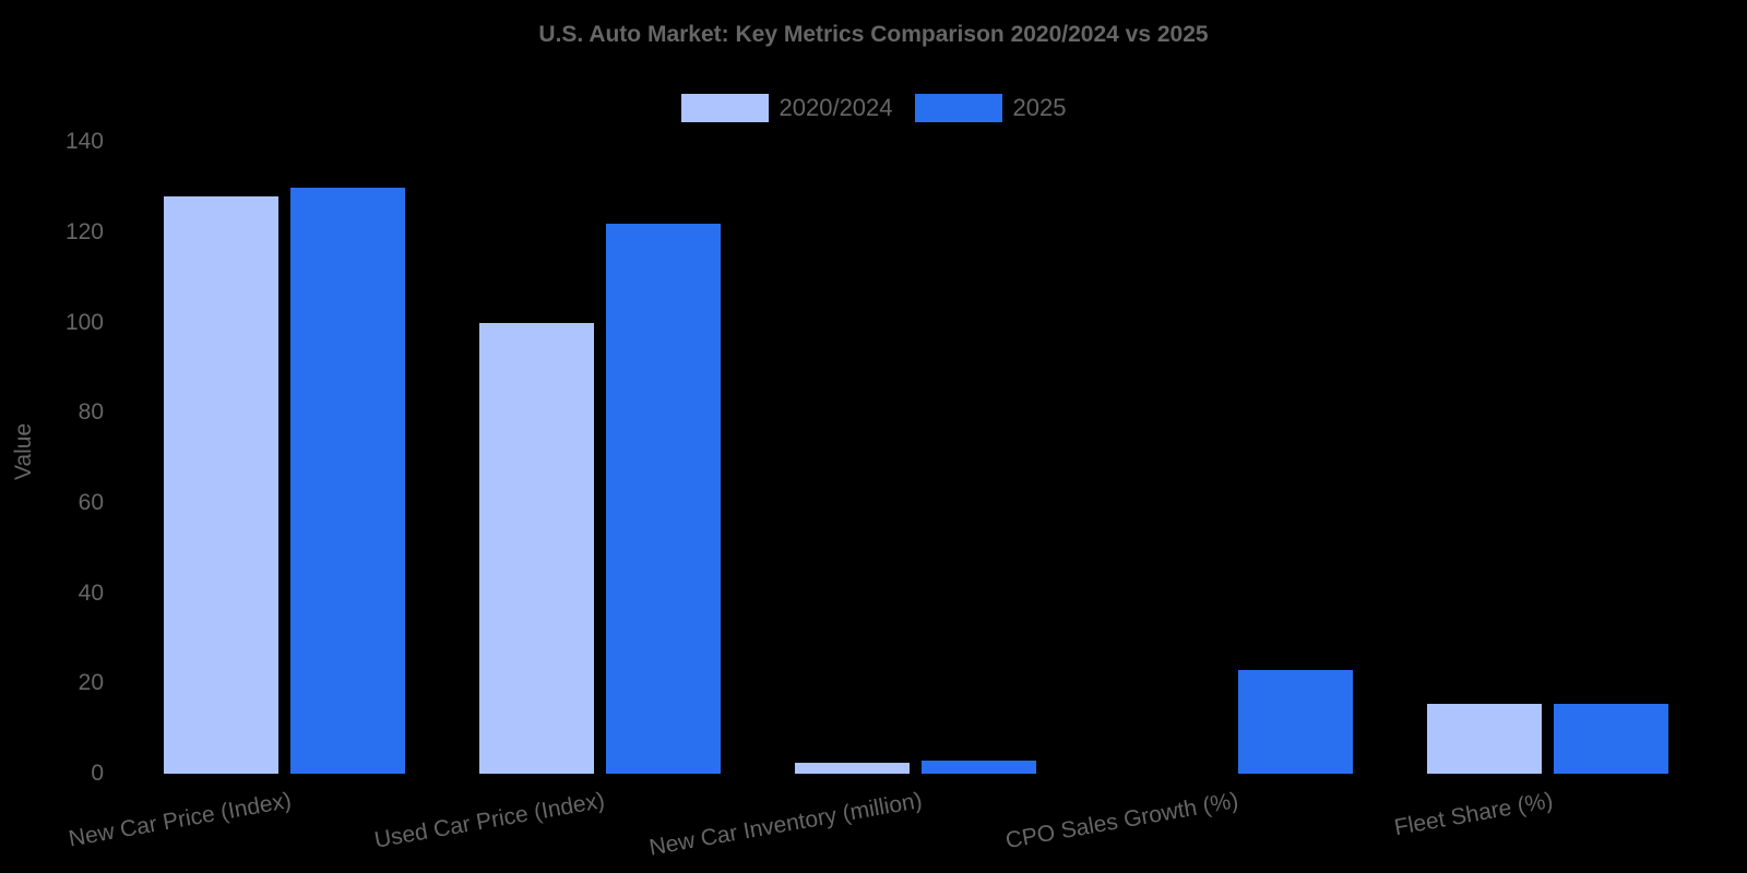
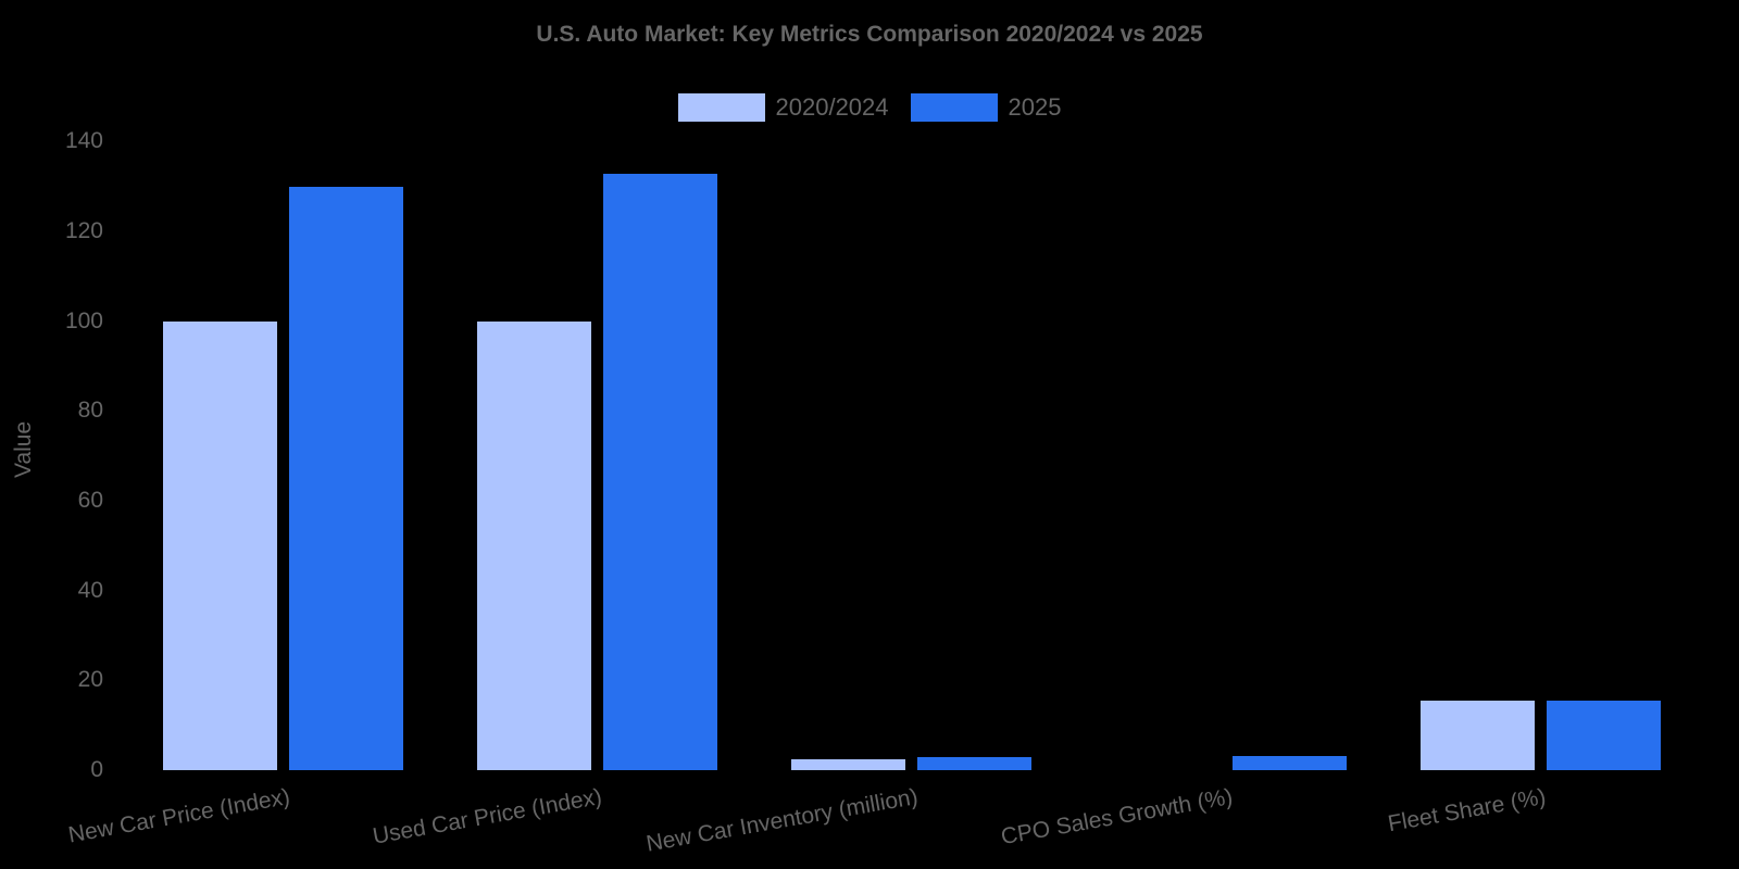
2020/2024/New Car Price (Index): 128 -> 100
2025/Used Car Price (Index): 122 -> 133
2025/CPO Sales Growth (%): 23 -> 3
